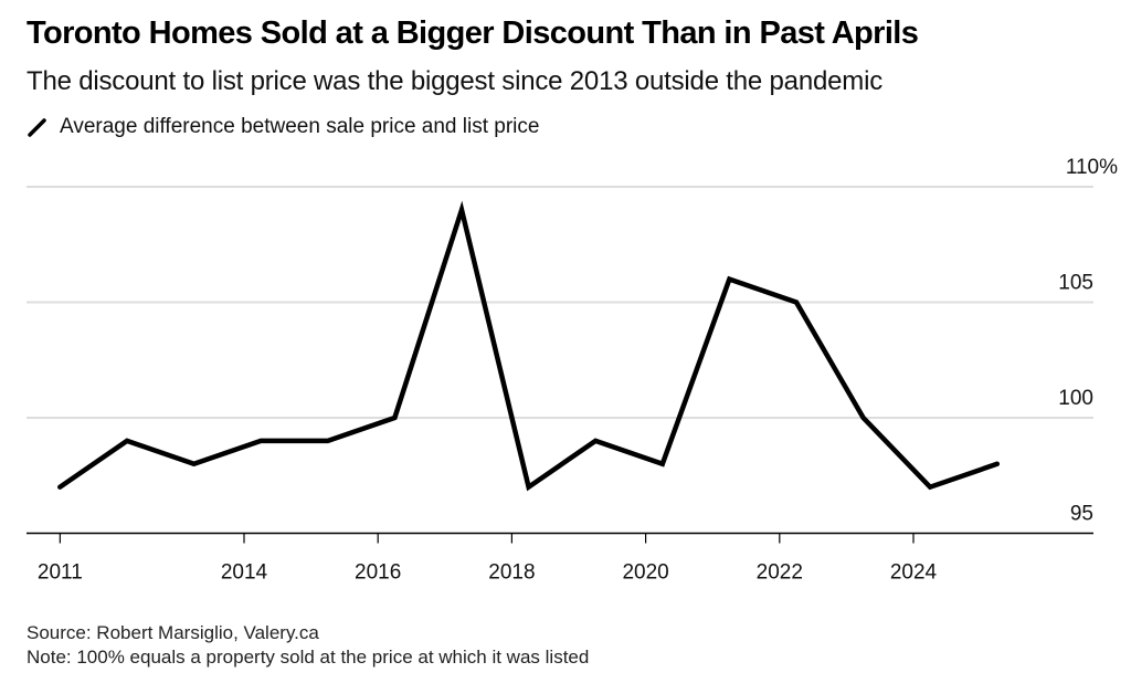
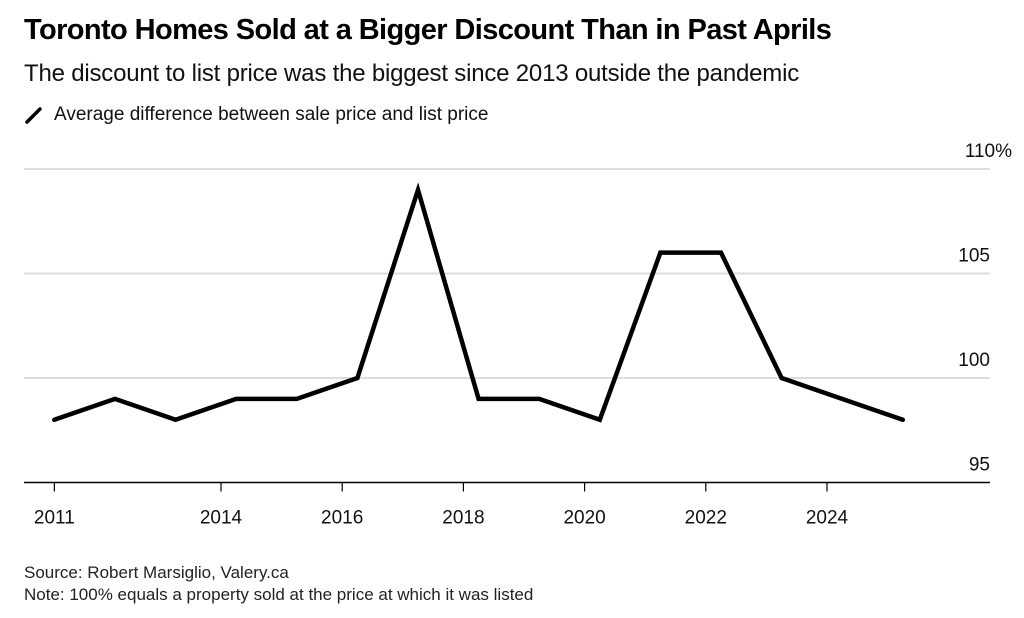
2011: 97 -> 98
2018: 97 -> 99
2022: 105 -> 106
2024: 97 -> 99
